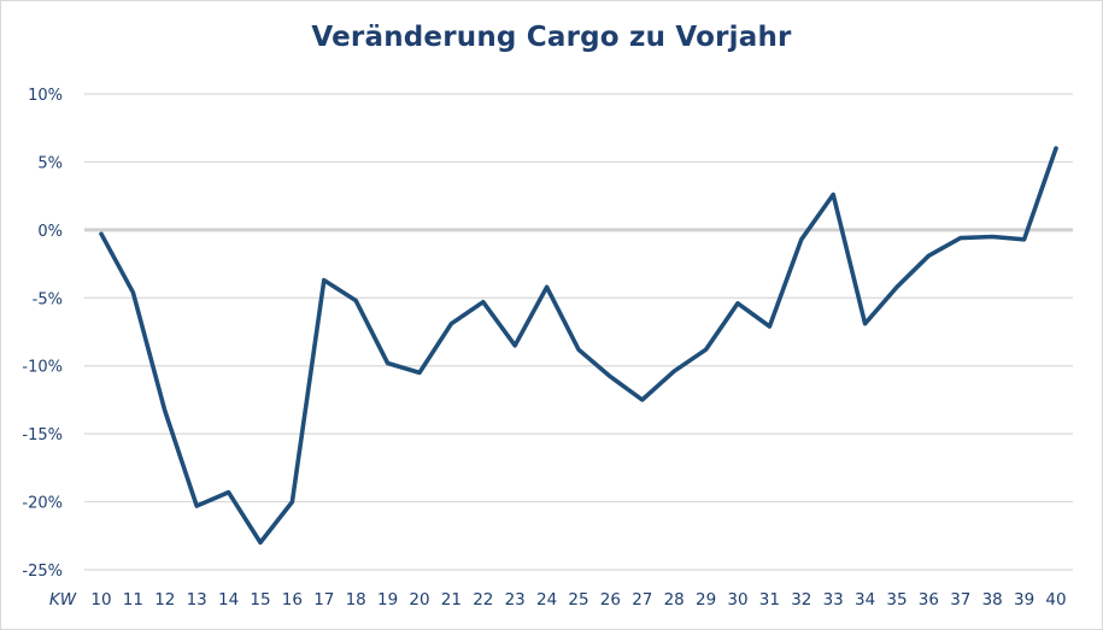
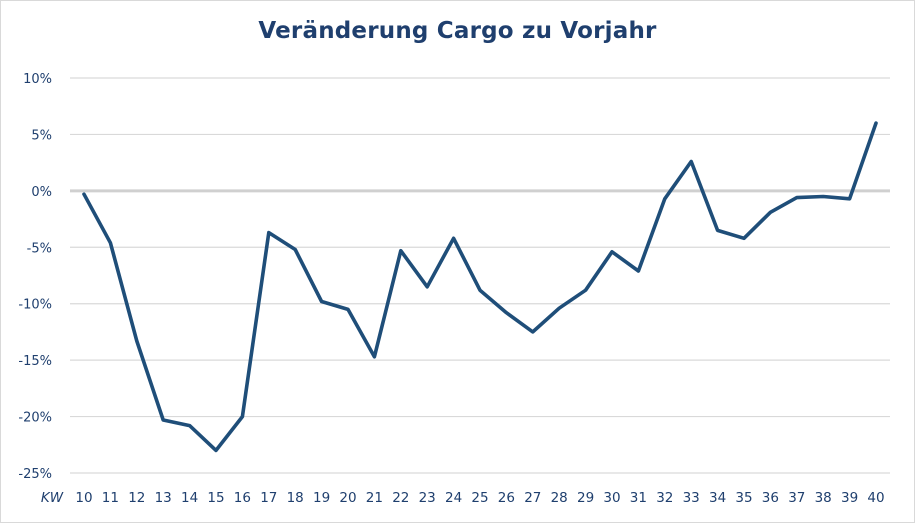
14: -19.3% -> -20.8%
21: -6.9% -> -14.7%
34: -6.9% -> -3.5%
